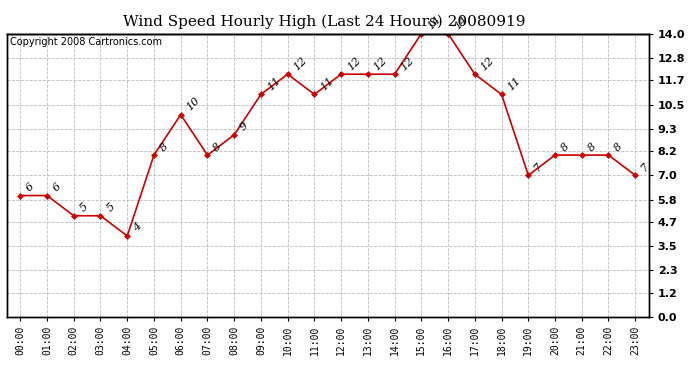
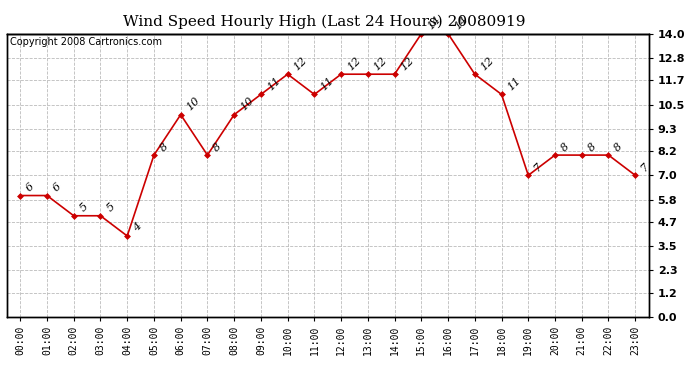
08:00: 9 -> 10
